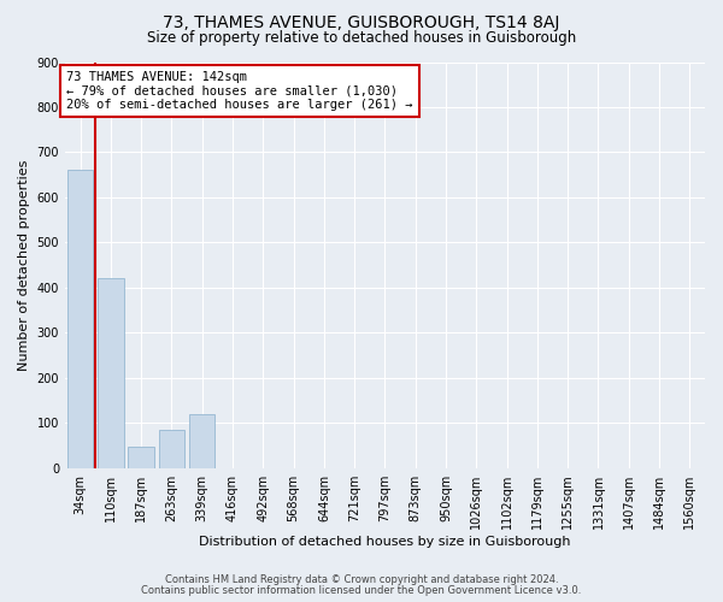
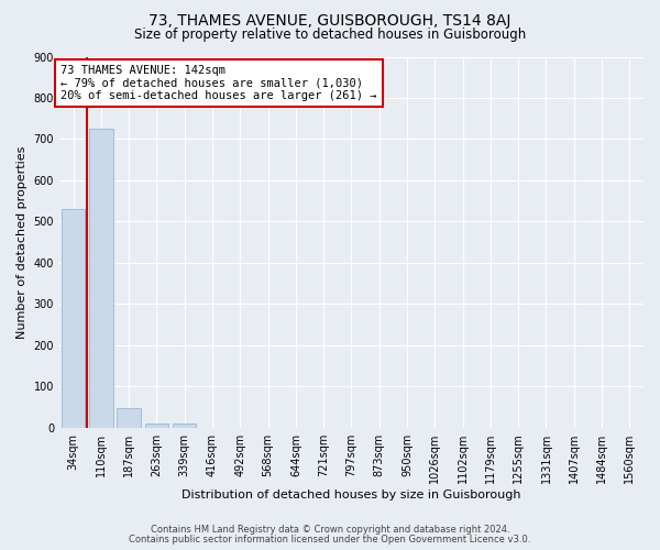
34sqm: 660 -> 530
110sqm: 420 -> 725
263sqm: 85 -> 10
339sqm: 120 -> 10
